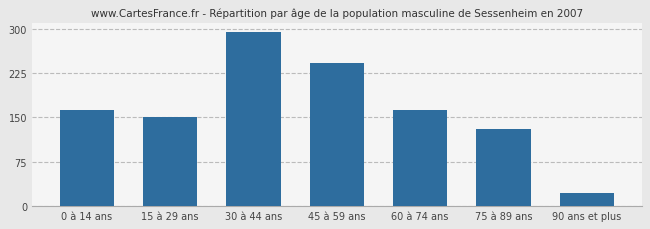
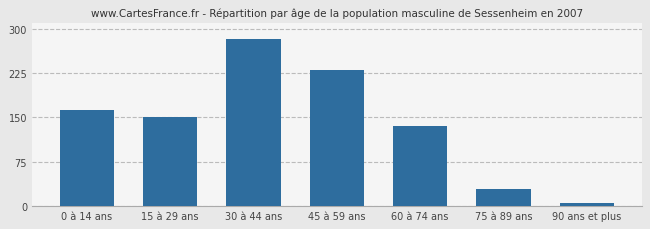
30 à 44 ans: 294 -> 282
45 à 59 ans: 242 -> 230
60 à 74 ans: 162 -> 135
75 à 89 ans: 130 -> 28
90 ans et plus: 22 -> 5
